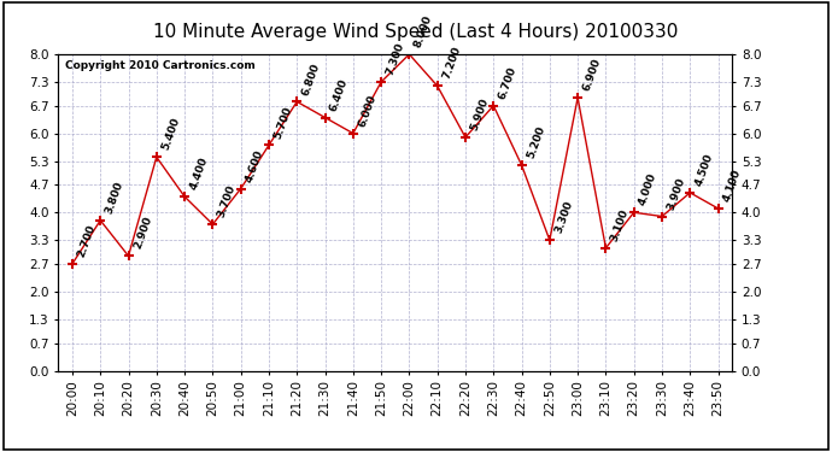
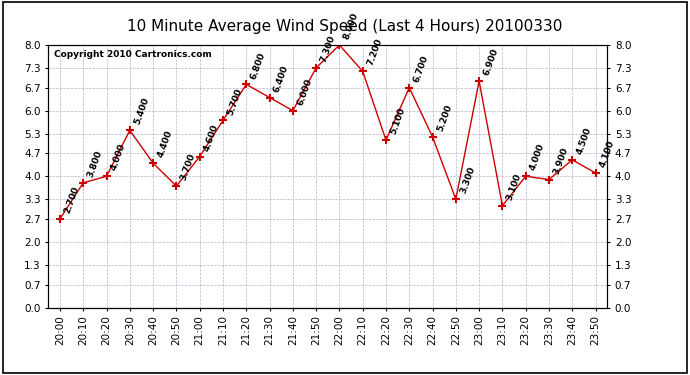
20:20: 2.900 -> 4.000
22:20: 5.900 -> 5.100
